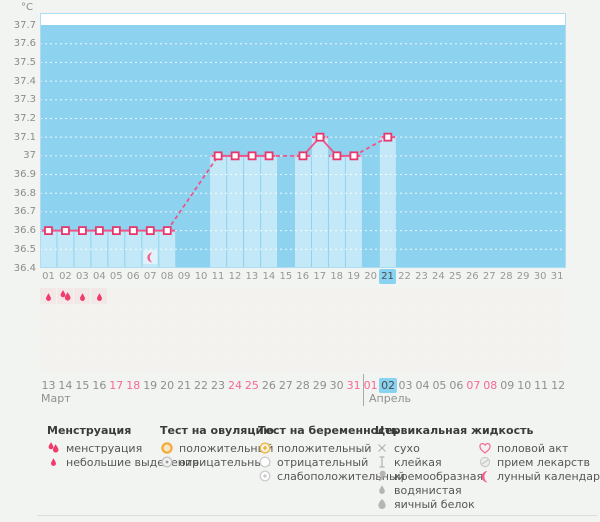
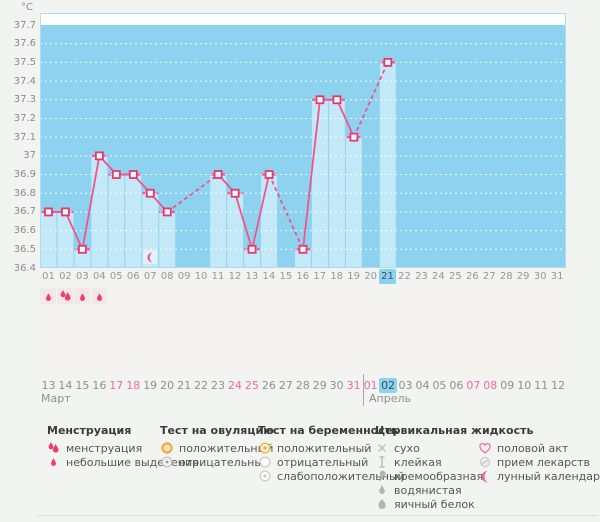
01: 36.6 -> 36.7
02: 36.6 -> 36.7
03: 36.6 -> 36.5
04: 36.6 -> 37.0
05: 36.6 -> 36.9
06: 36.6 -> 36.9
07: 36.6 -> 36.8
08: 36.6 -> 36.7
11: 37.0 -> 36.9
12: 37.0 -> 36.8
13: 37.0 -> 36.5
14: 37.0 -> 36.9
16: 37.0 -> 36.5
17: 37.1 -> 37.3
18: 37.0 -> 37.3
19: 37.0 -> 37.1
21: 37.1 -> 37.5
